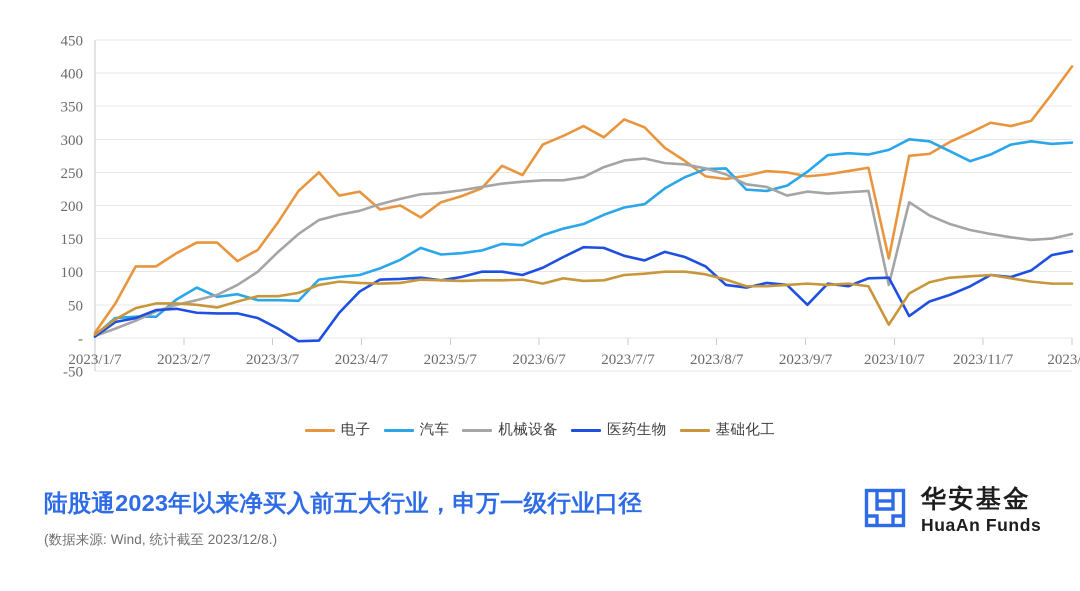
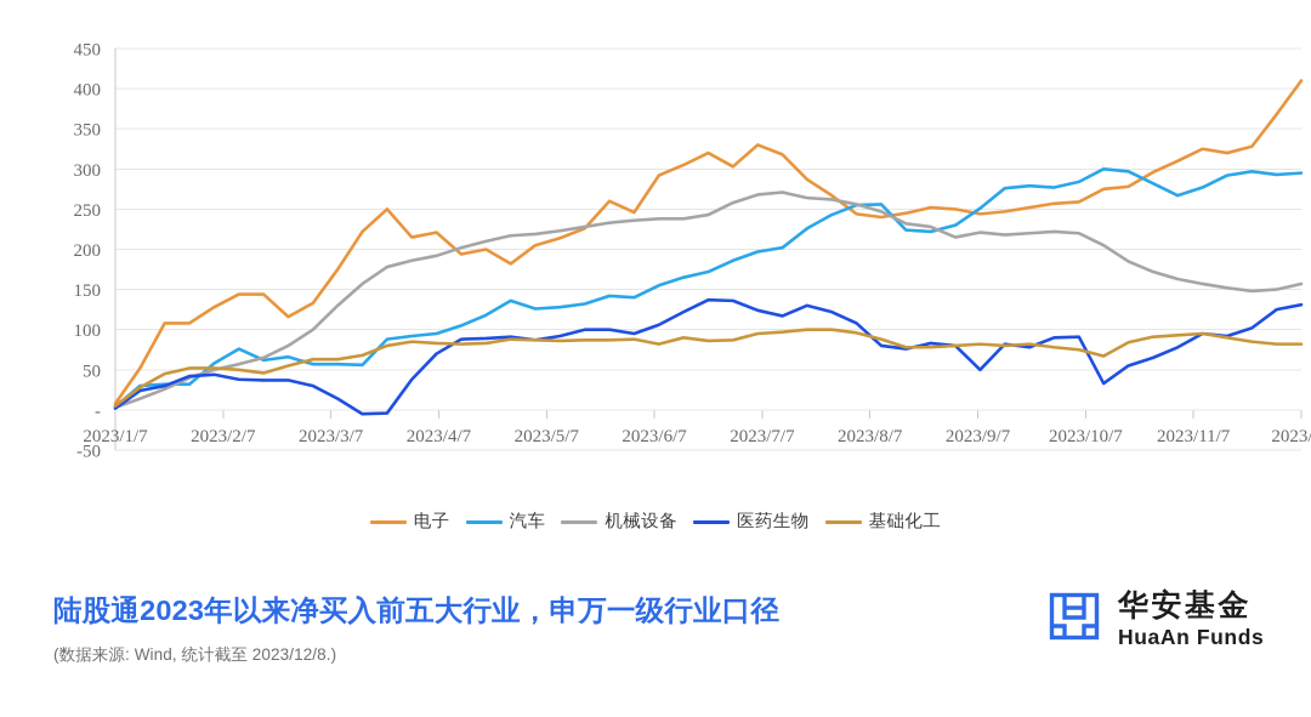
电子/2023/10/7: 120 -> 260
机械设备/2023/10/7: 80 -> 220
基础化工/2023/10/7: 20 -> 80
